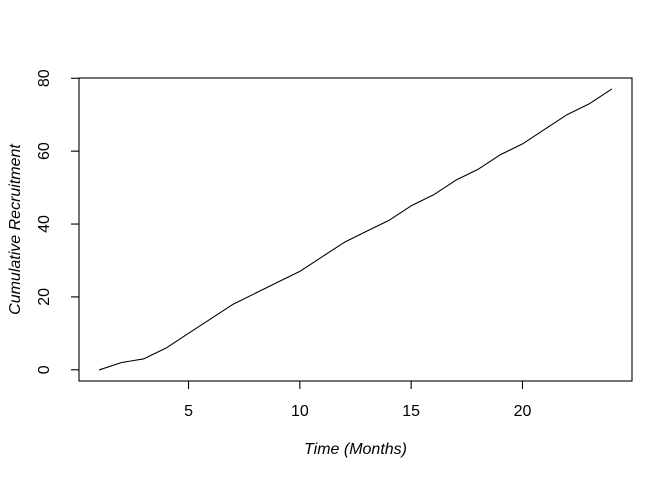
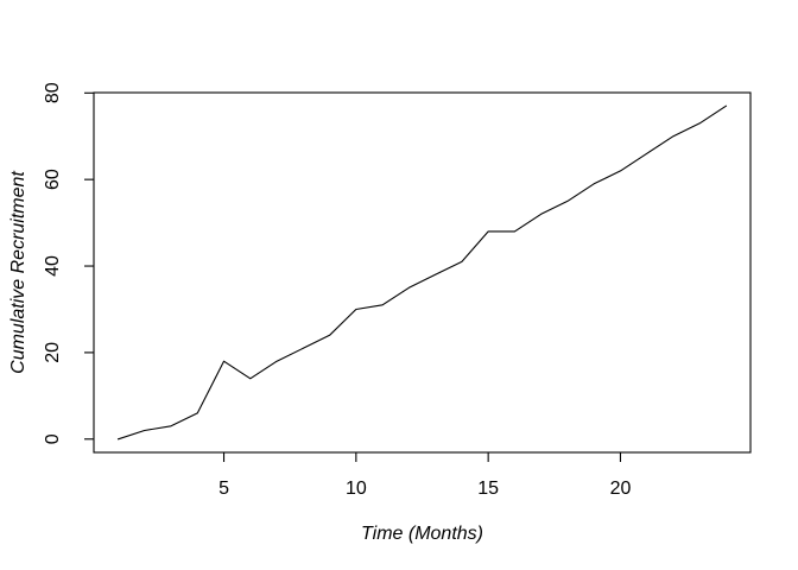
5: 10 -> 18
10: 27 -> 30
15: 45 -> 48
